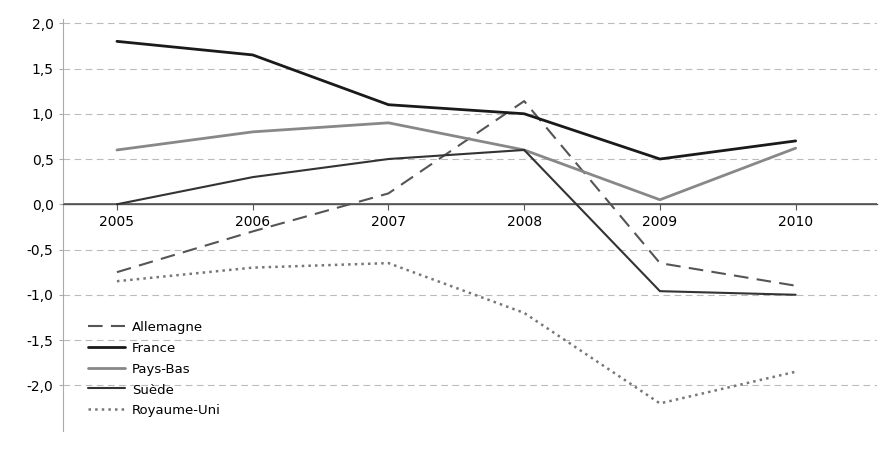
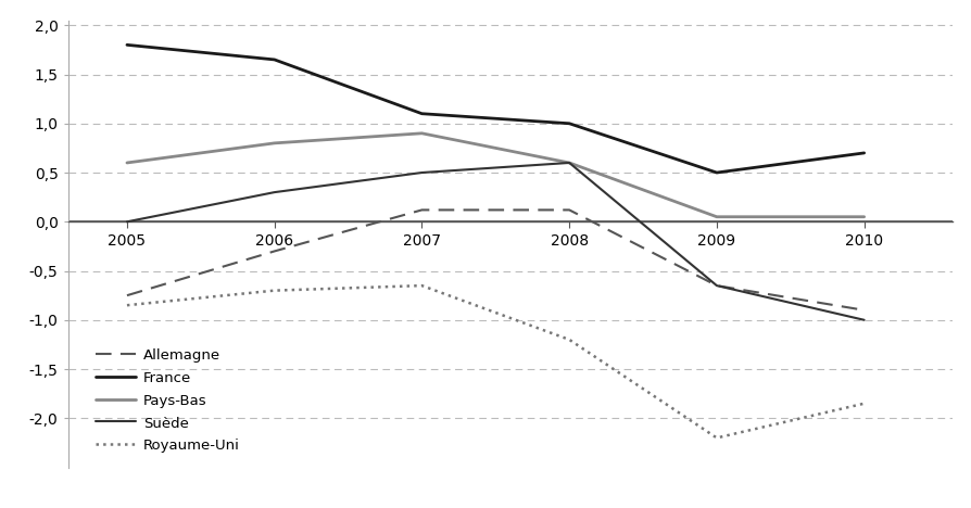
Allemagne/2008: 1,14 -> 0,12
Suède/2009: -0,96 -> -0,65
Pays-Bas/2010: 0,62 -> 0,05
